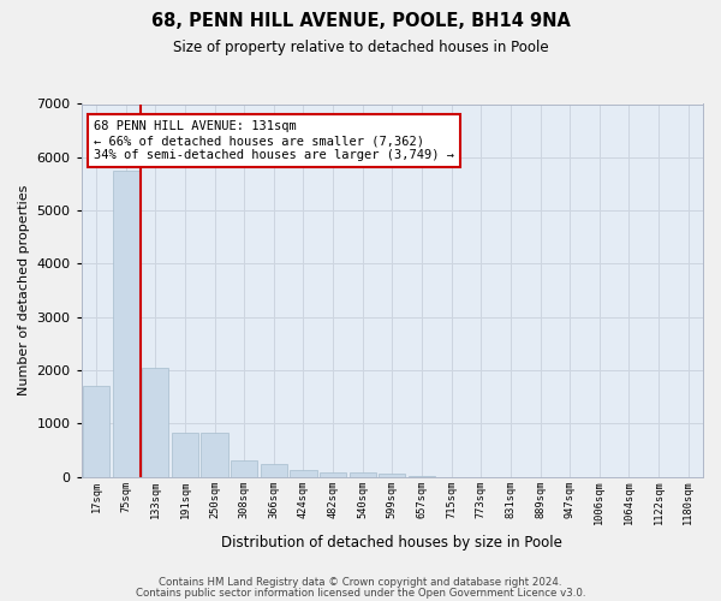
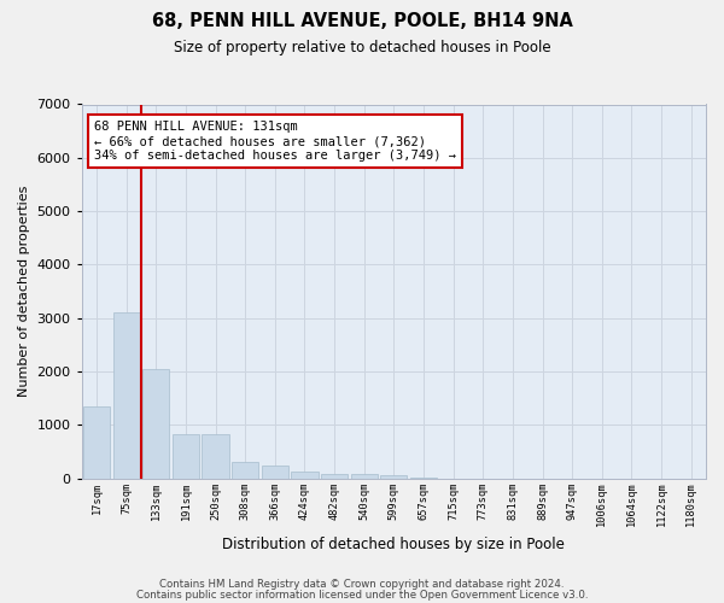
17sqm: 1700 -> 1350
75sqm: 5750 -> 3100
